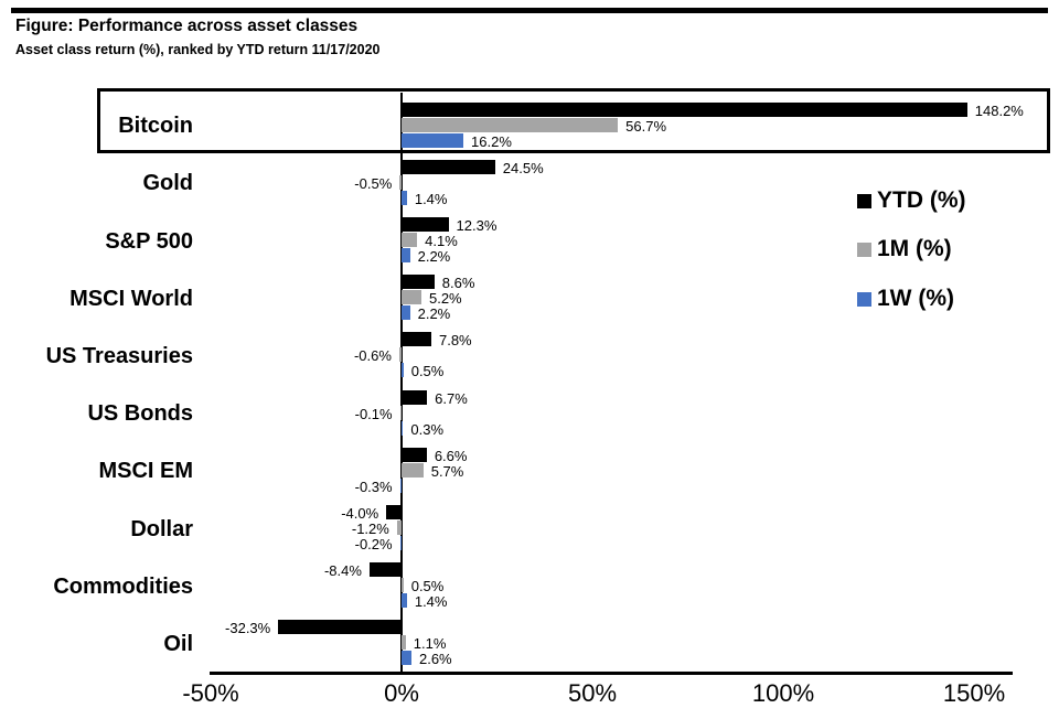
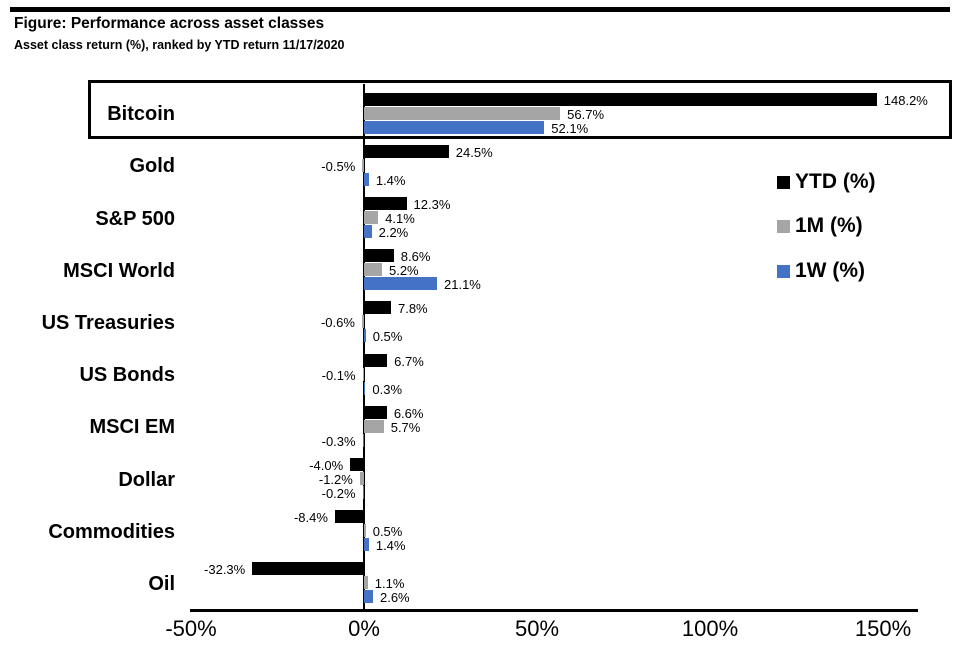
1W (%)/Bitcoin: 16.2% -> 52.1%
1W (%)/MSCI World: 2.2% -> 21.1%
